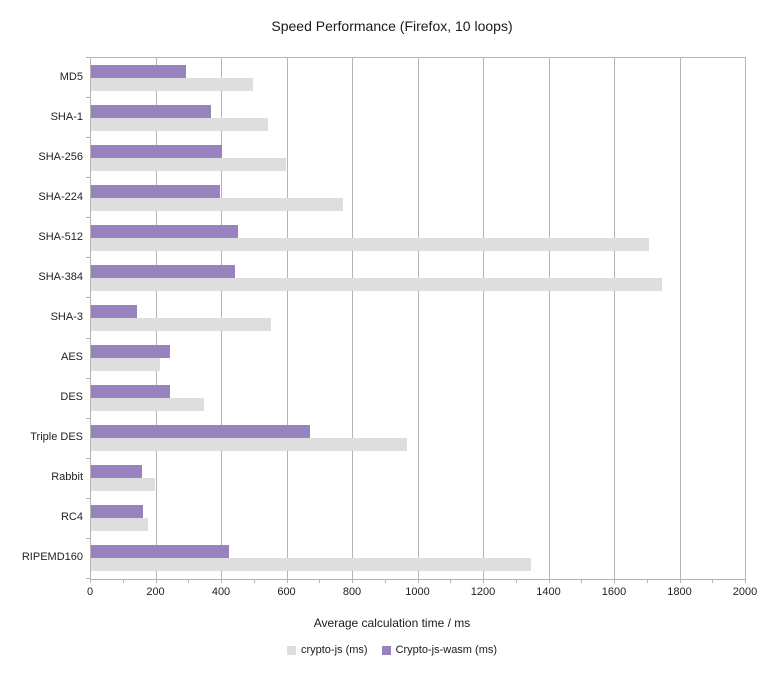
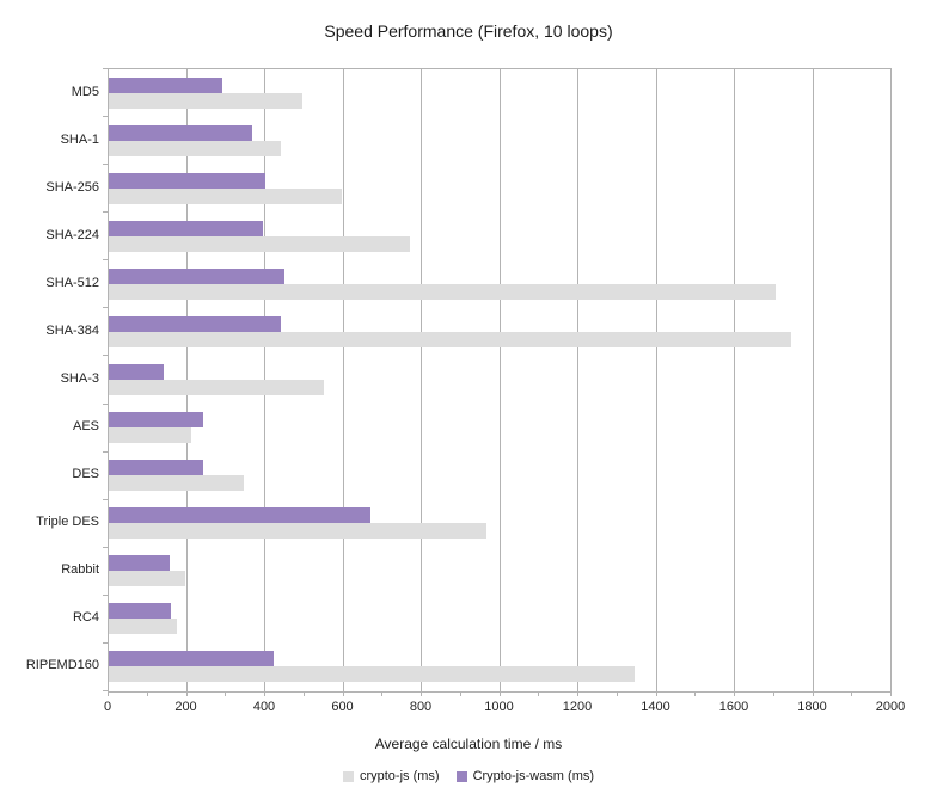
crypto-js (ms)/SHA-1: 540 -> 440
